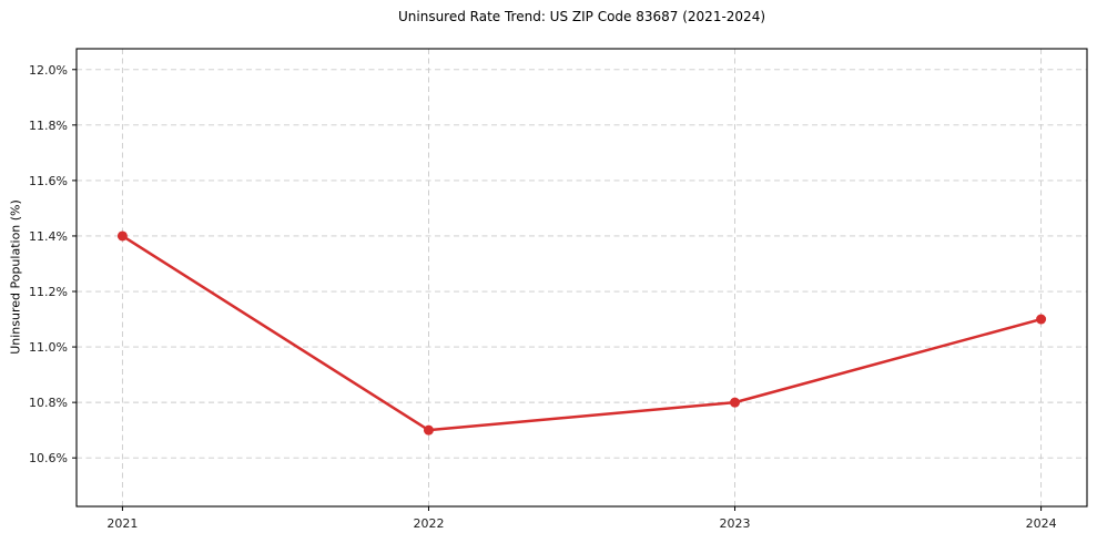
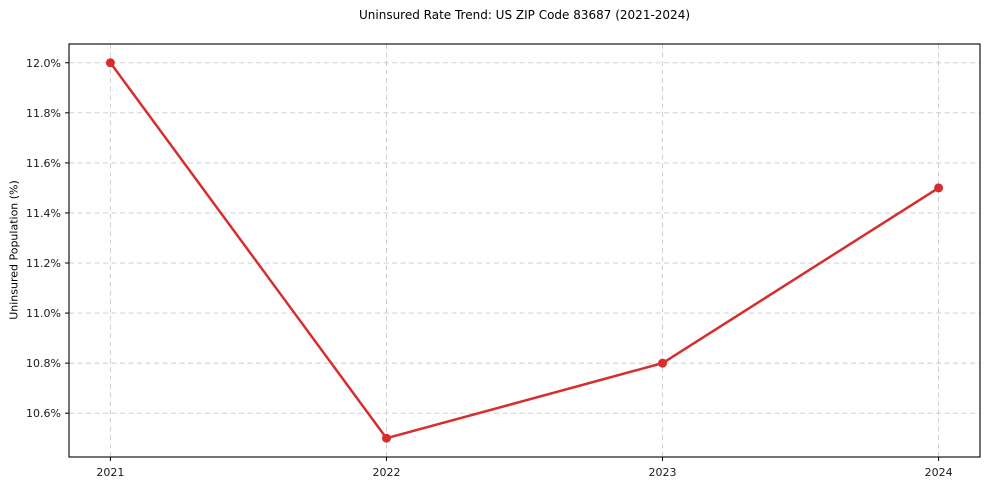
2021: 11.4% -> 12.0%
2022: 10.7% -> 10.5%
2024: 11.1% -> 11.5%
